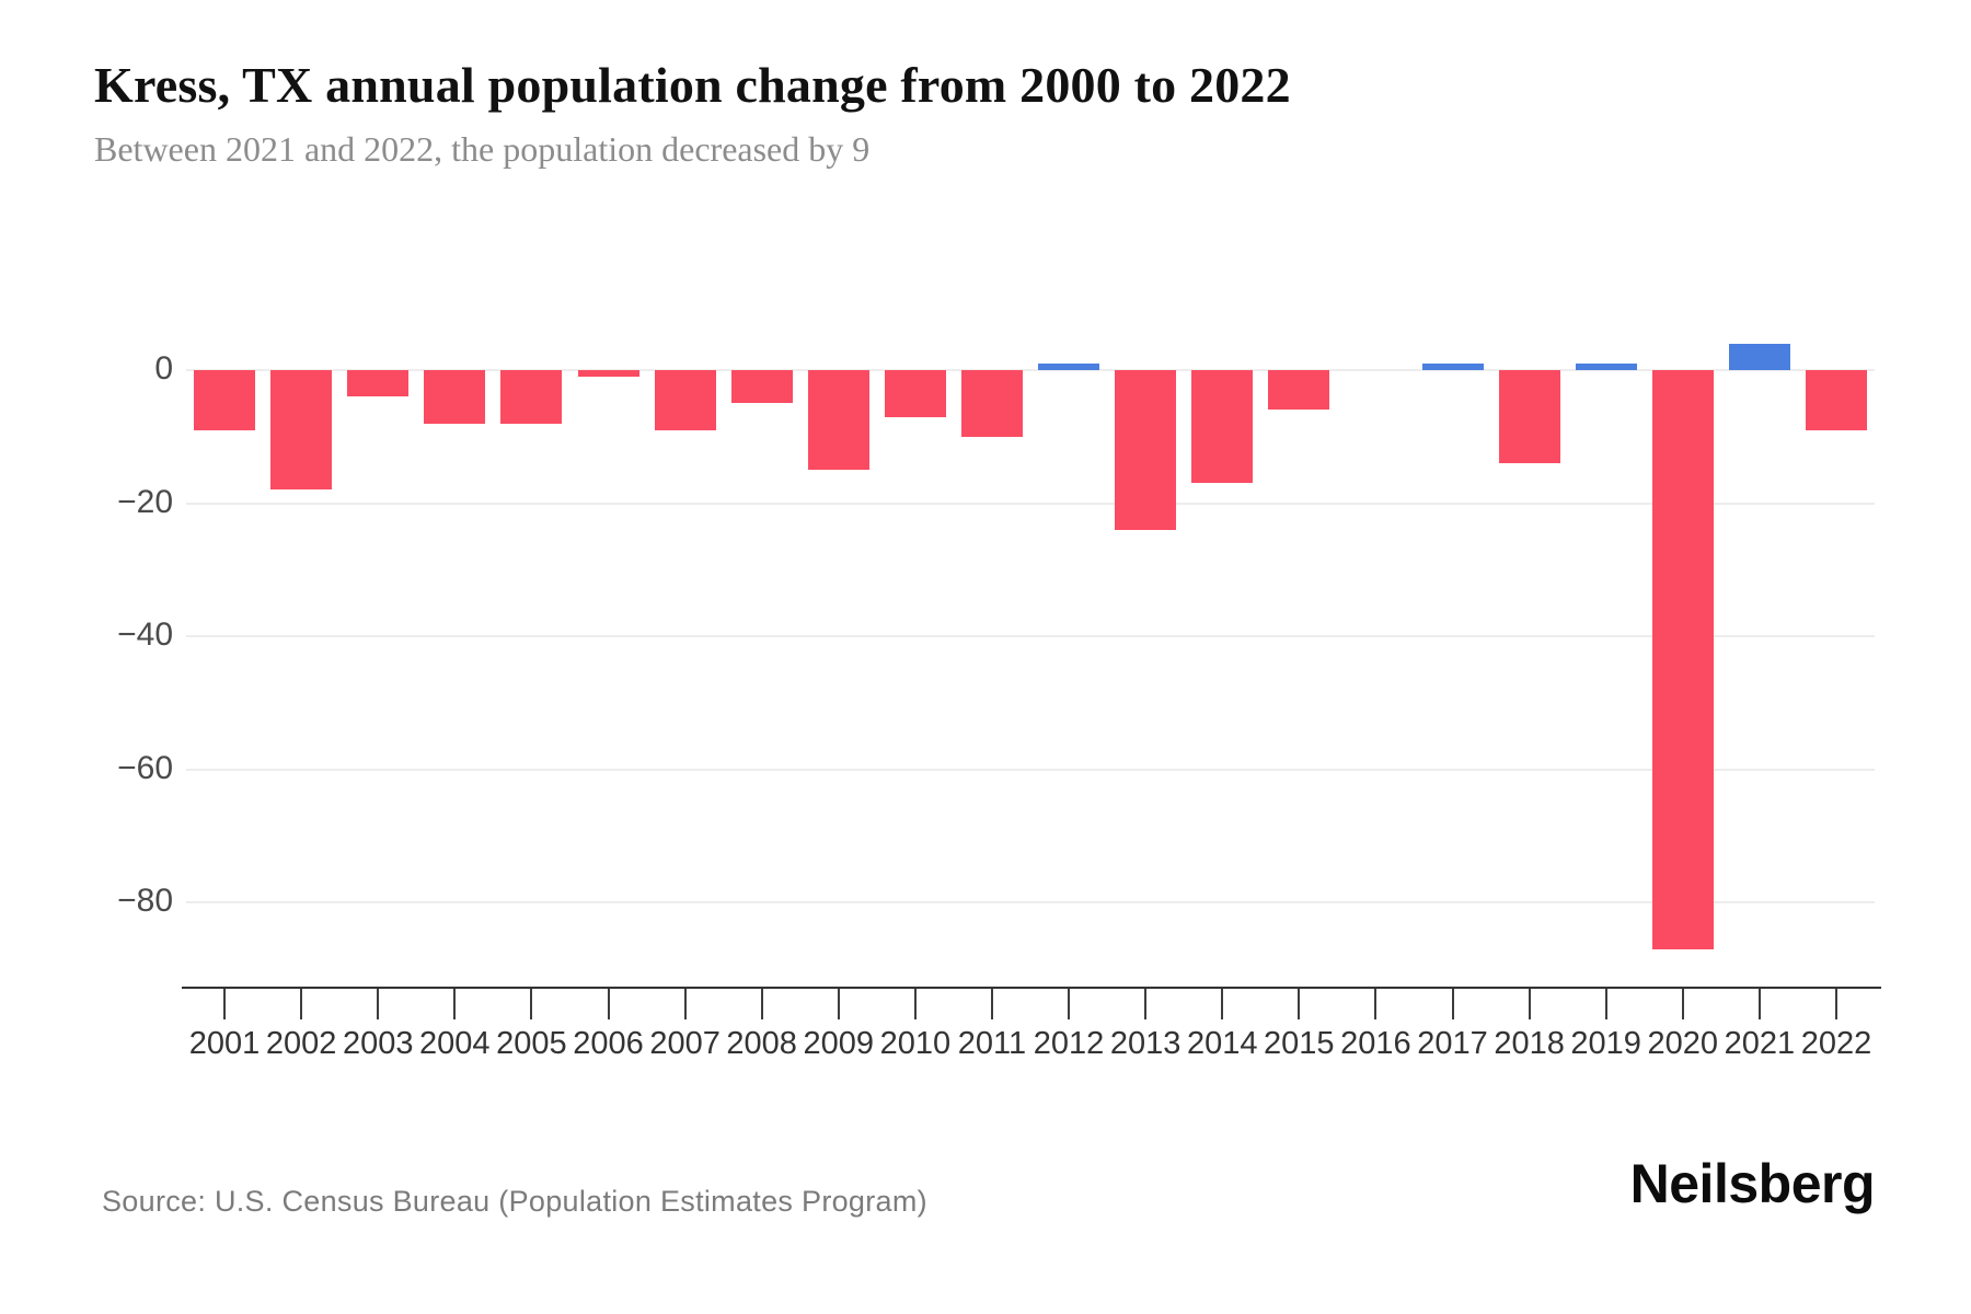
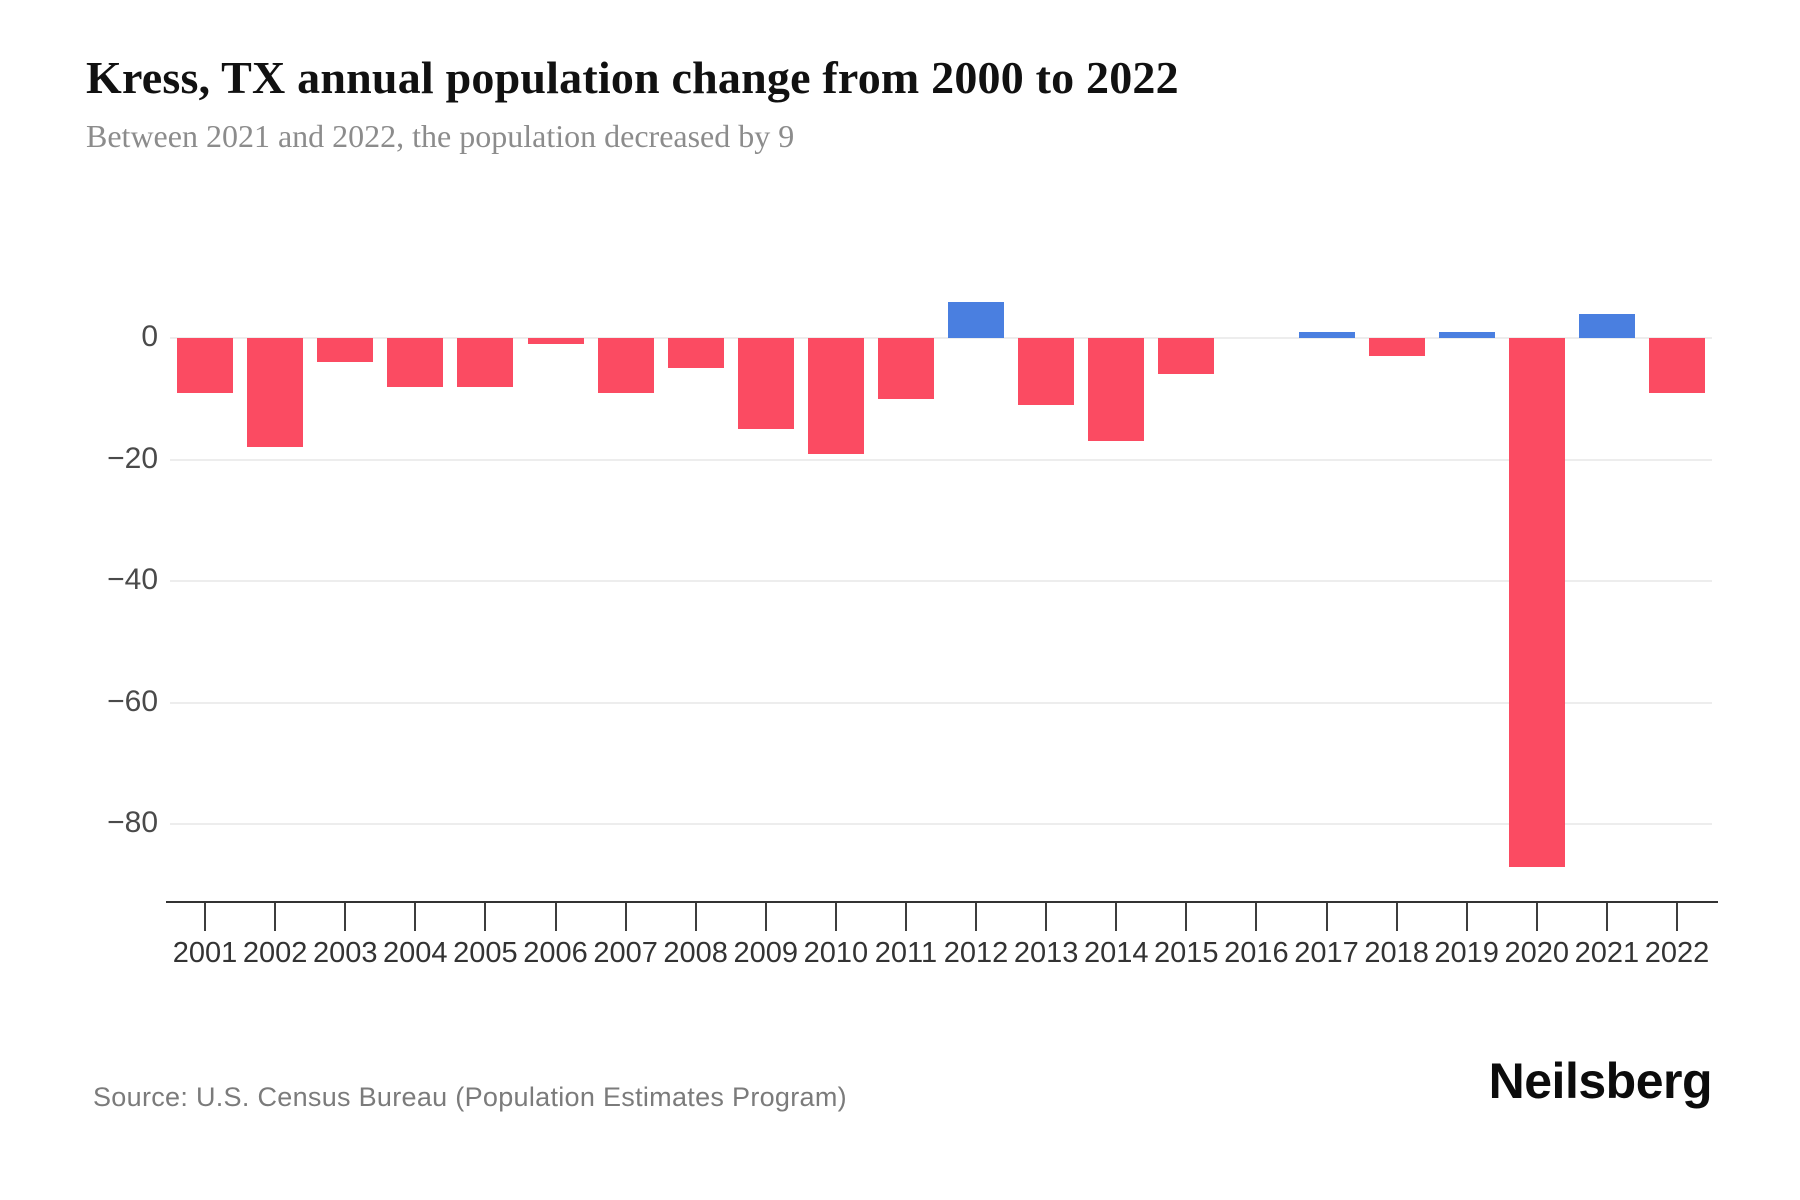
2010: -7 -> -19
2012: 1 -> 6
2013: -24 -> -11
2018: -14 -> -3
